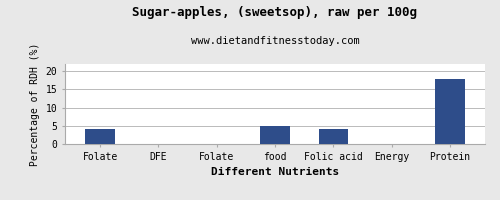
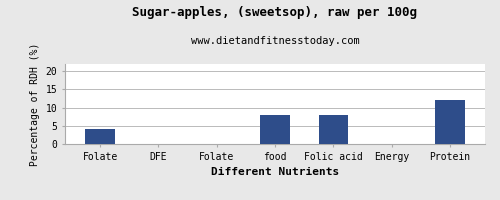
food: 5 -> 8
Folic acid: 4 -> 8
Protein: 18 -> 12
